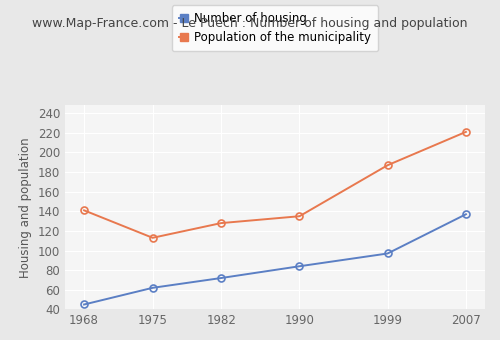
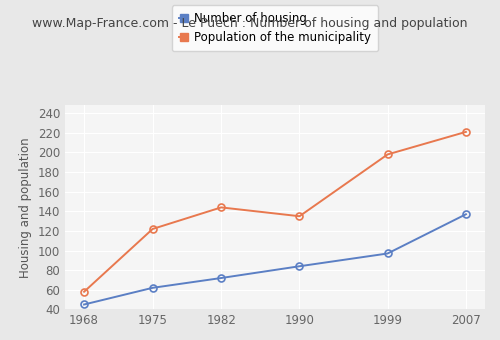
Population of the municipality/1968: 141 -> 58
Population of the municipality/1975: 113 -> 122
Population of the municipality/1982: 128 -> 144
Population of the municipality/1999: 187 -> 198
